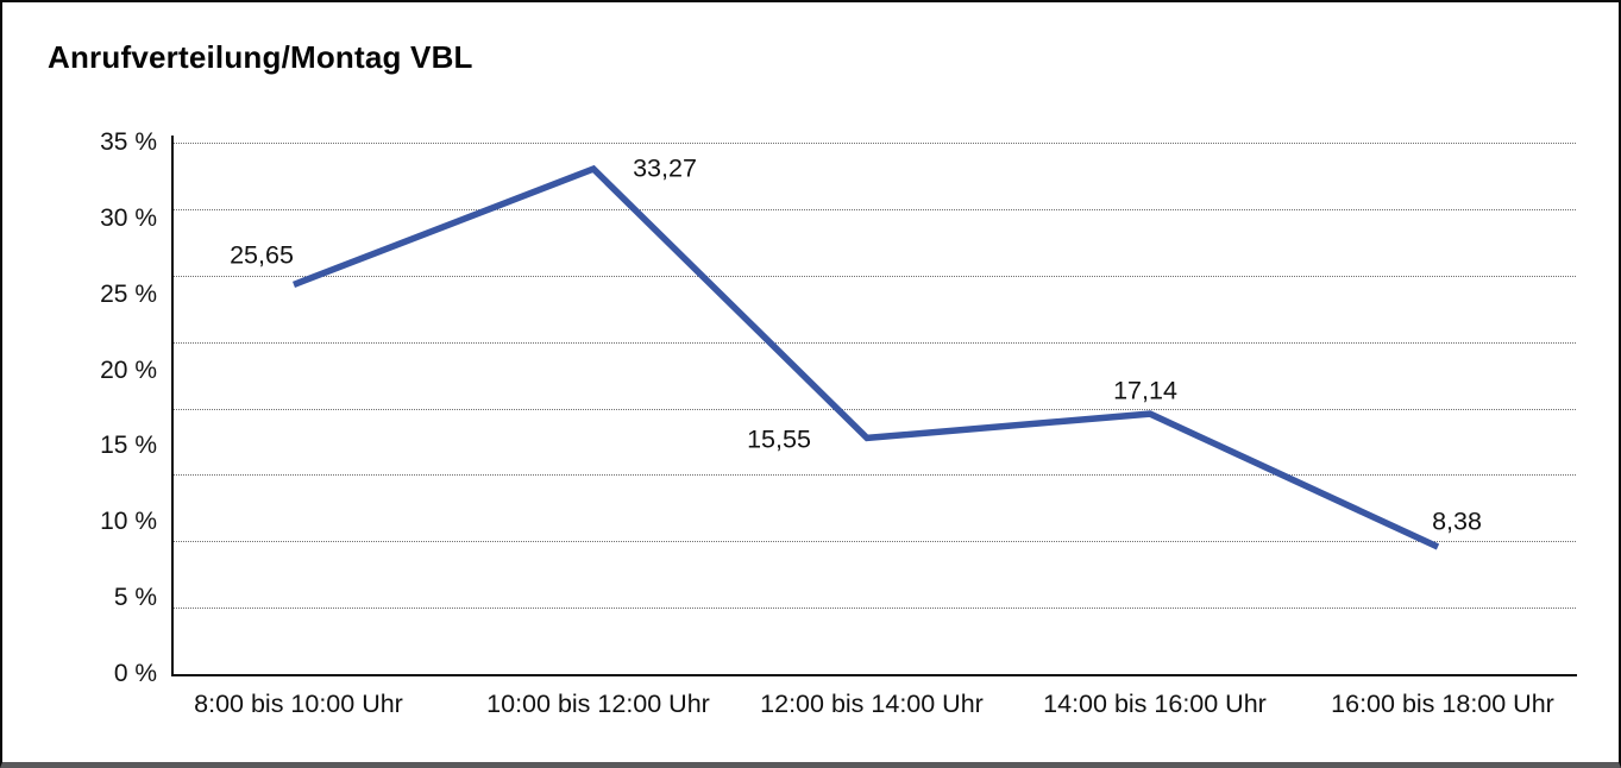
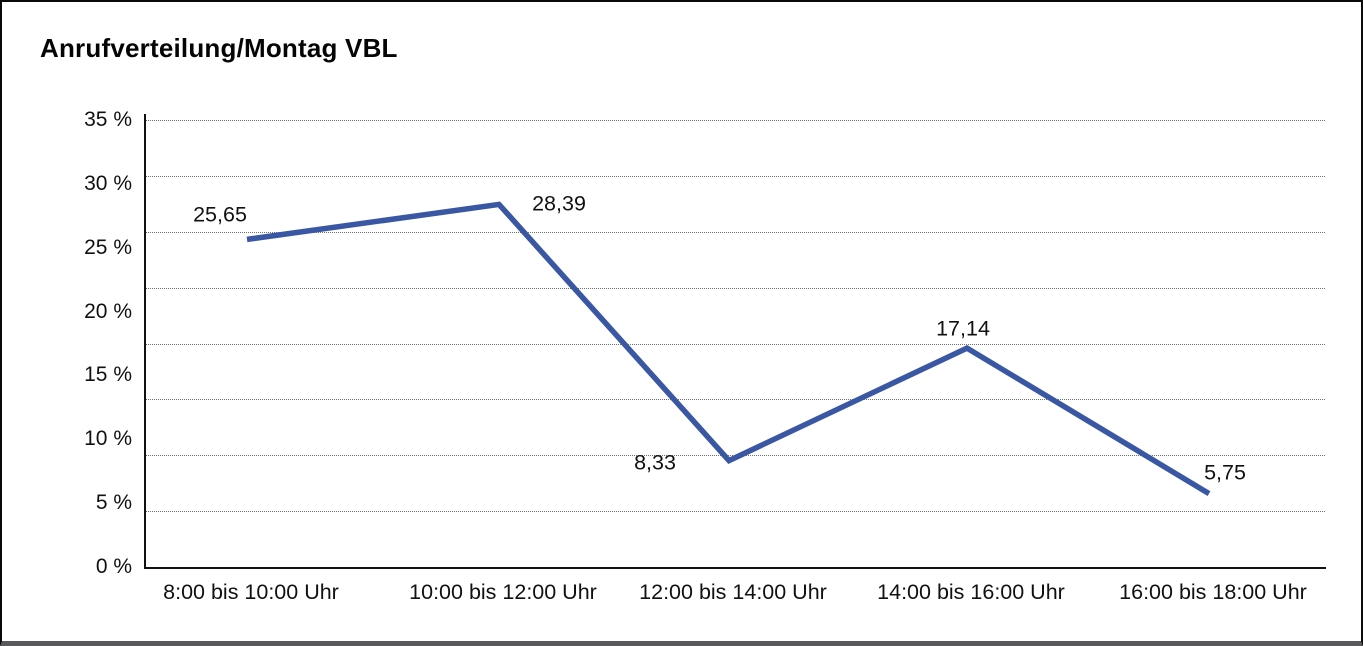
10:00 bis 12:00 Uhr: 33,27 -> 28,39
12:00 bis 14:00 Uhr: 15,55 -> 8,33
16:00 bis 18:00 Uhr: 8,38 -> 5,75
